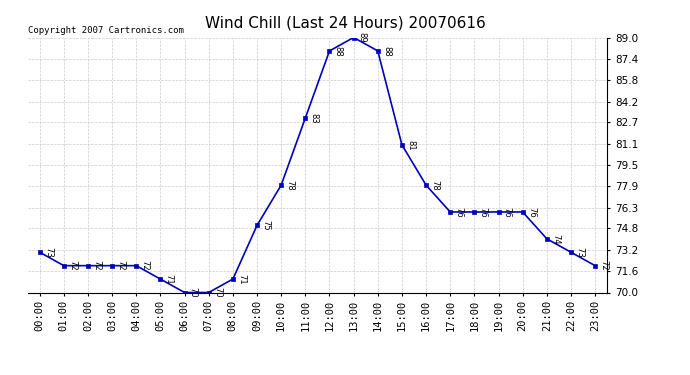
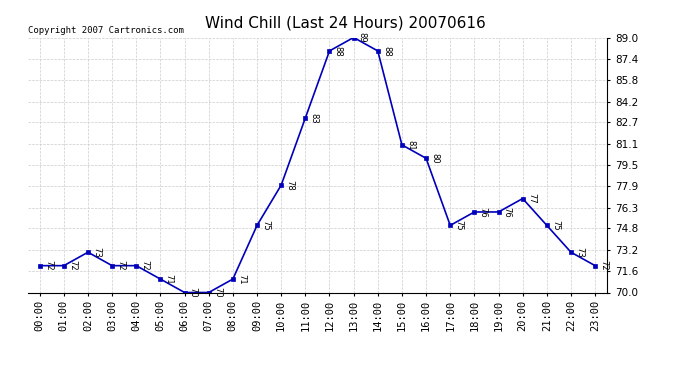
00:00: 73 -> 72
02:00: 72 -> 73
16:00: 78 -> 80
17:00: 76 -> 75
20:00: 76 -> 77
21:00: 74 -> 75
